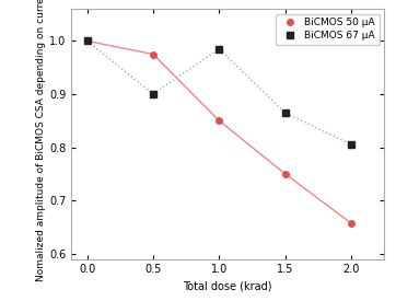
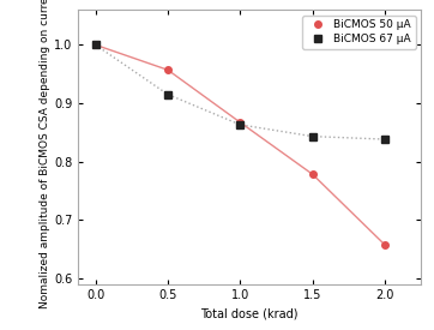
BiCMOS 50 μA/0.5: 0.975 -> 0.957
BiCMOS 67 μA/0.5: 0.900 -> 0.915
BiCMOS 50 μA/1.0: 0.850 -> 0.867
BiCMOS 67 μA/1.0: 0.985 -> 0.863
BiCMOS 50 μA/1.5: 0.750 -> 0.778
BiCMOS 67 μA/1.5: 0.865 -> 0.843
BiCMOS 67 μA/2.0: 0.805 -> 0.838
